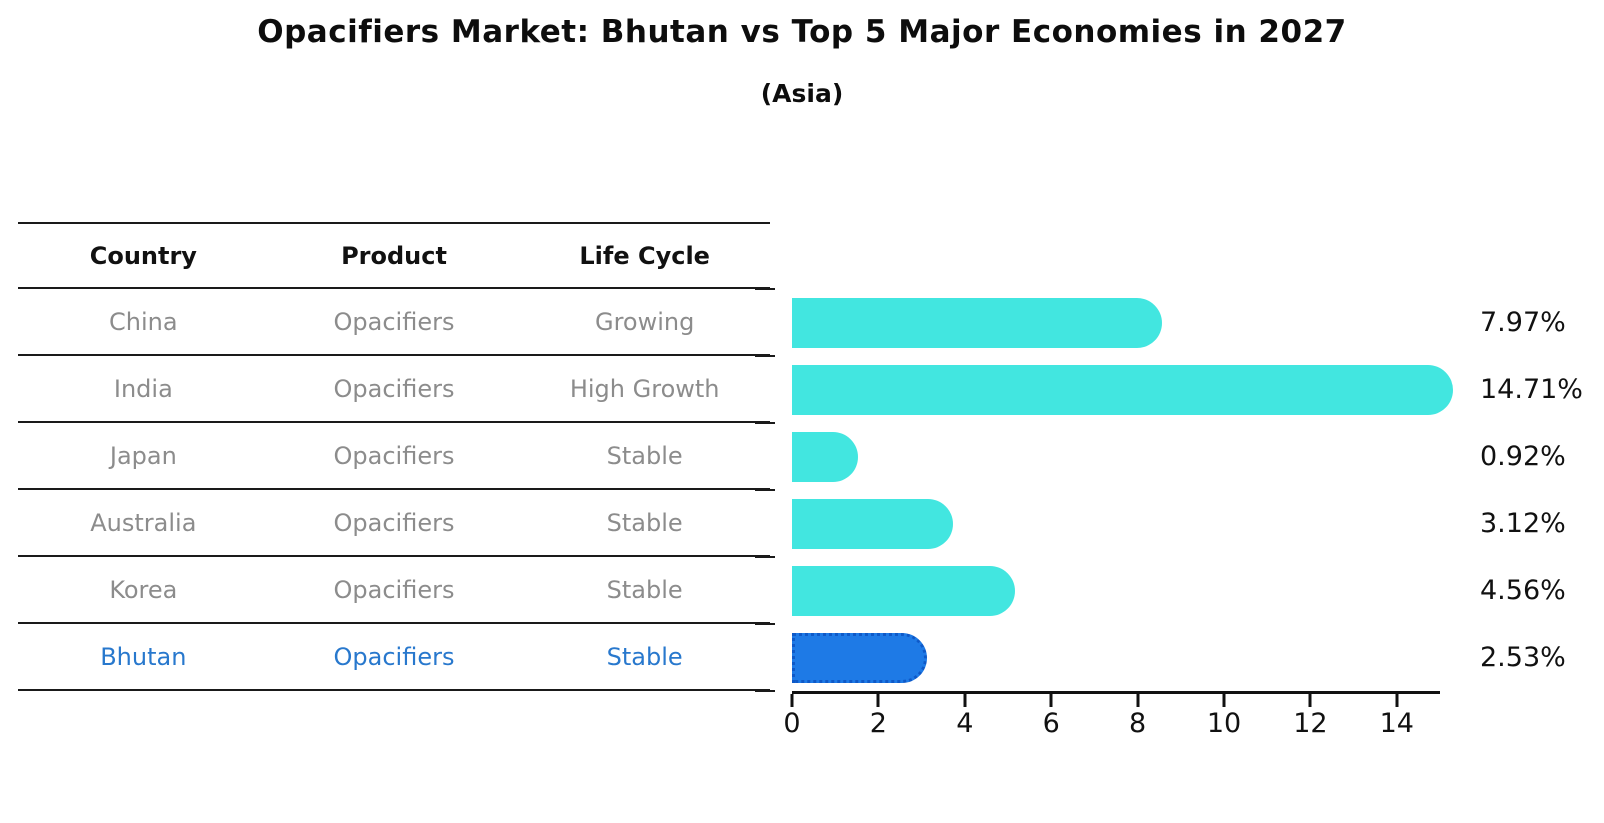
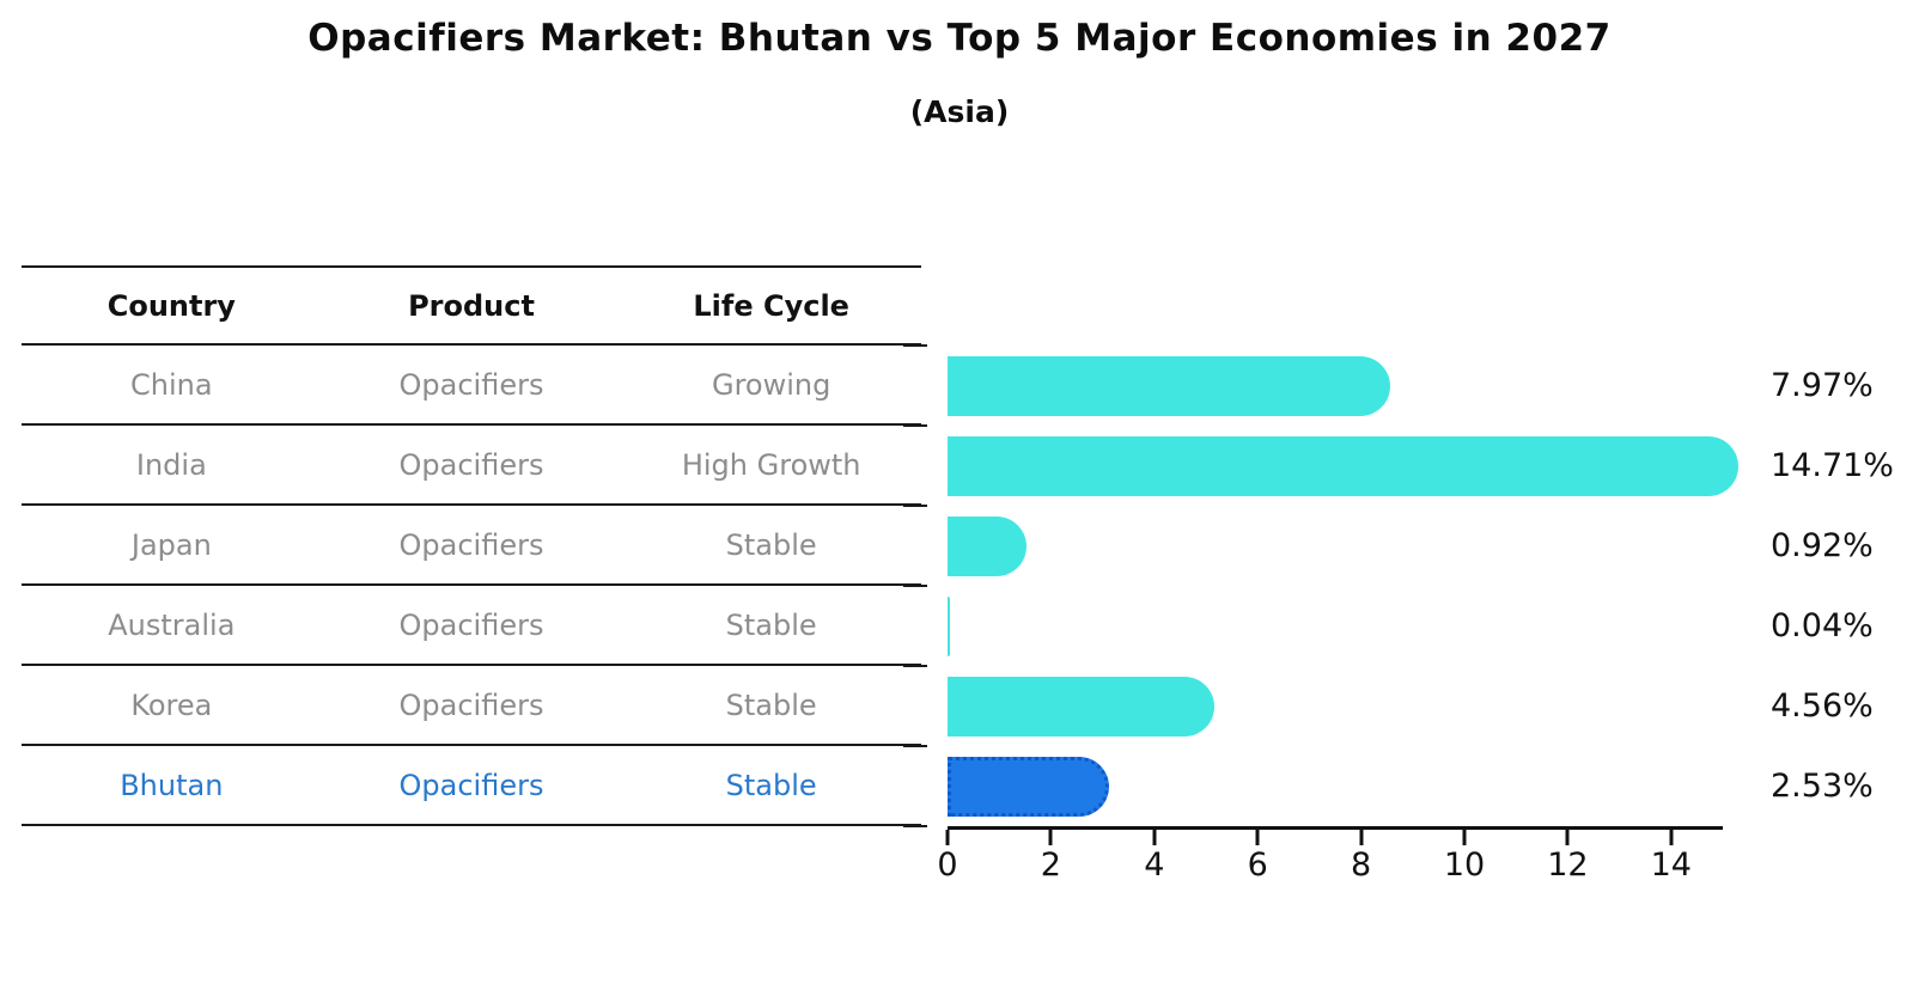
Australia: 3.12% -> 0.04%
